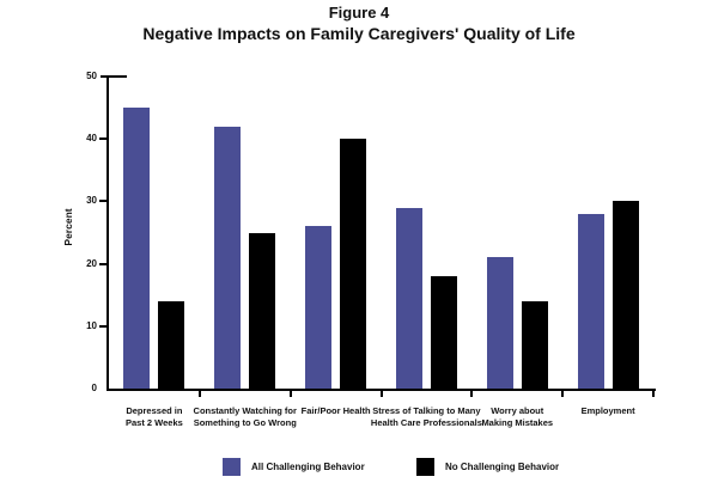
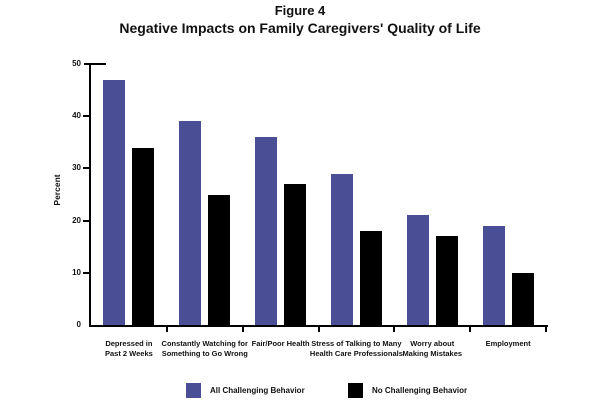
All Challenging Behavior/Depressed in Past 2 Weeks: 45 -> 47
No Challenging Behavior/Depressed in Past 2 Weeks: 14 -> 34
All Challenging Behavior/Constantly Watching for Something to Go Wrong: 42 -> 39
All Challenging Behavior/Fair/Poor Health: 26 -> 36
No Challenging Behavior/Fair/Poor Health: 40 -> 27
No Challenging Behavior/Worry about Making Mistakes: 14 -> 17
All Challenging Behavior/Employment: 28 -> 19
No Challenging Behavior/Employment: 30 -> 10
